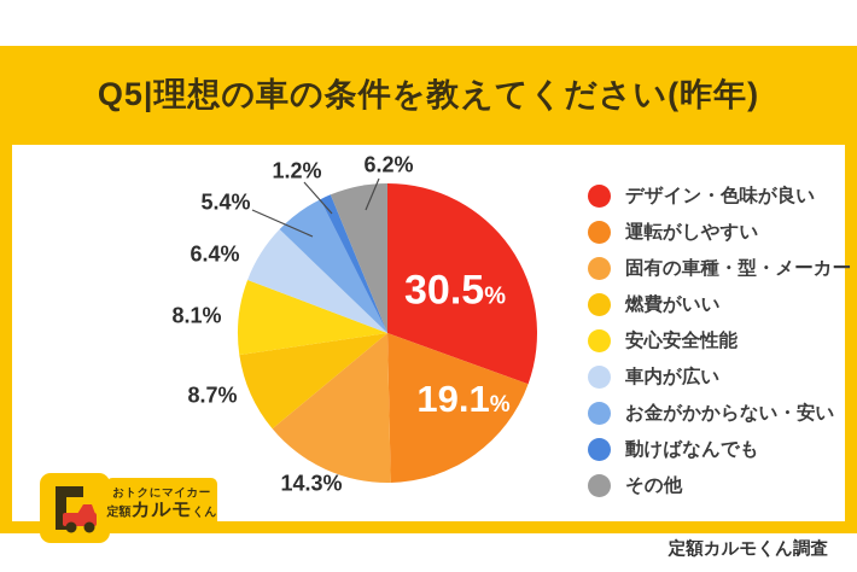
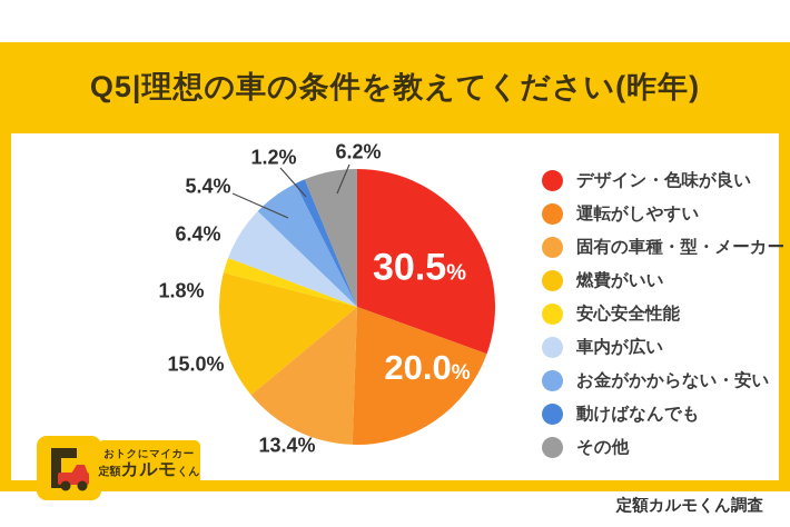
運転がしやすい: 19.1 -> 20.0
固有の車種・型・メーカー: 14.3% -> 13.4%
燃費がいい: 8.7% -> 15.0%
安心安全性能: 8.1% -> 1.8%
